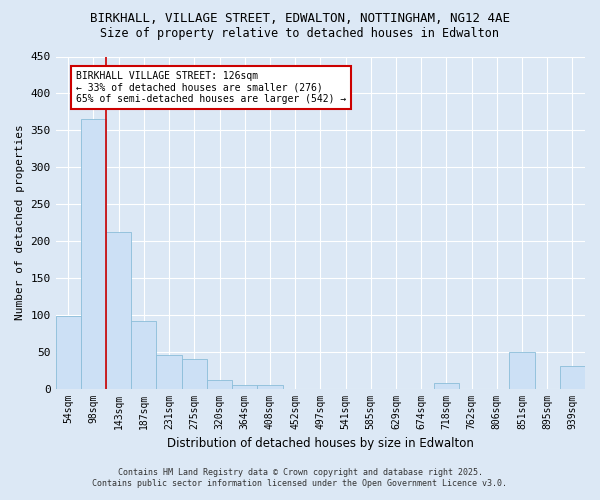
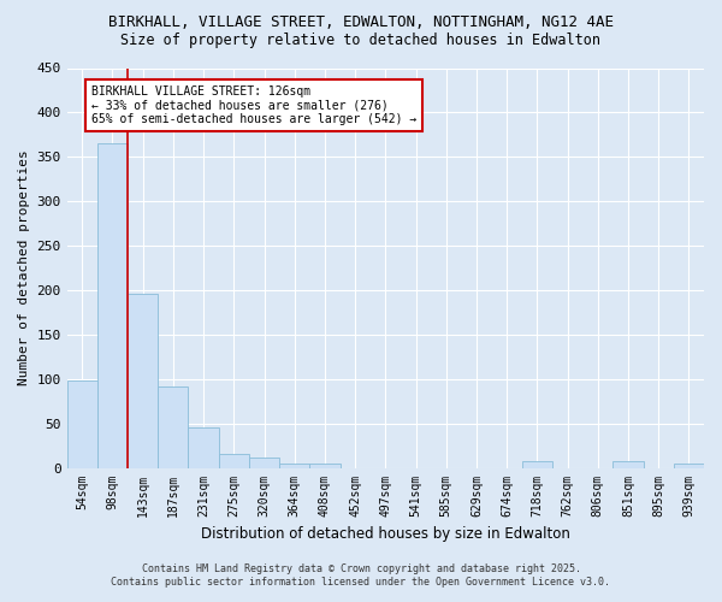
143sqm: 212 -> 196
275sqm: 40 -> 16
851sqm: 50 -> 8
939sqm: 30 -> 5
